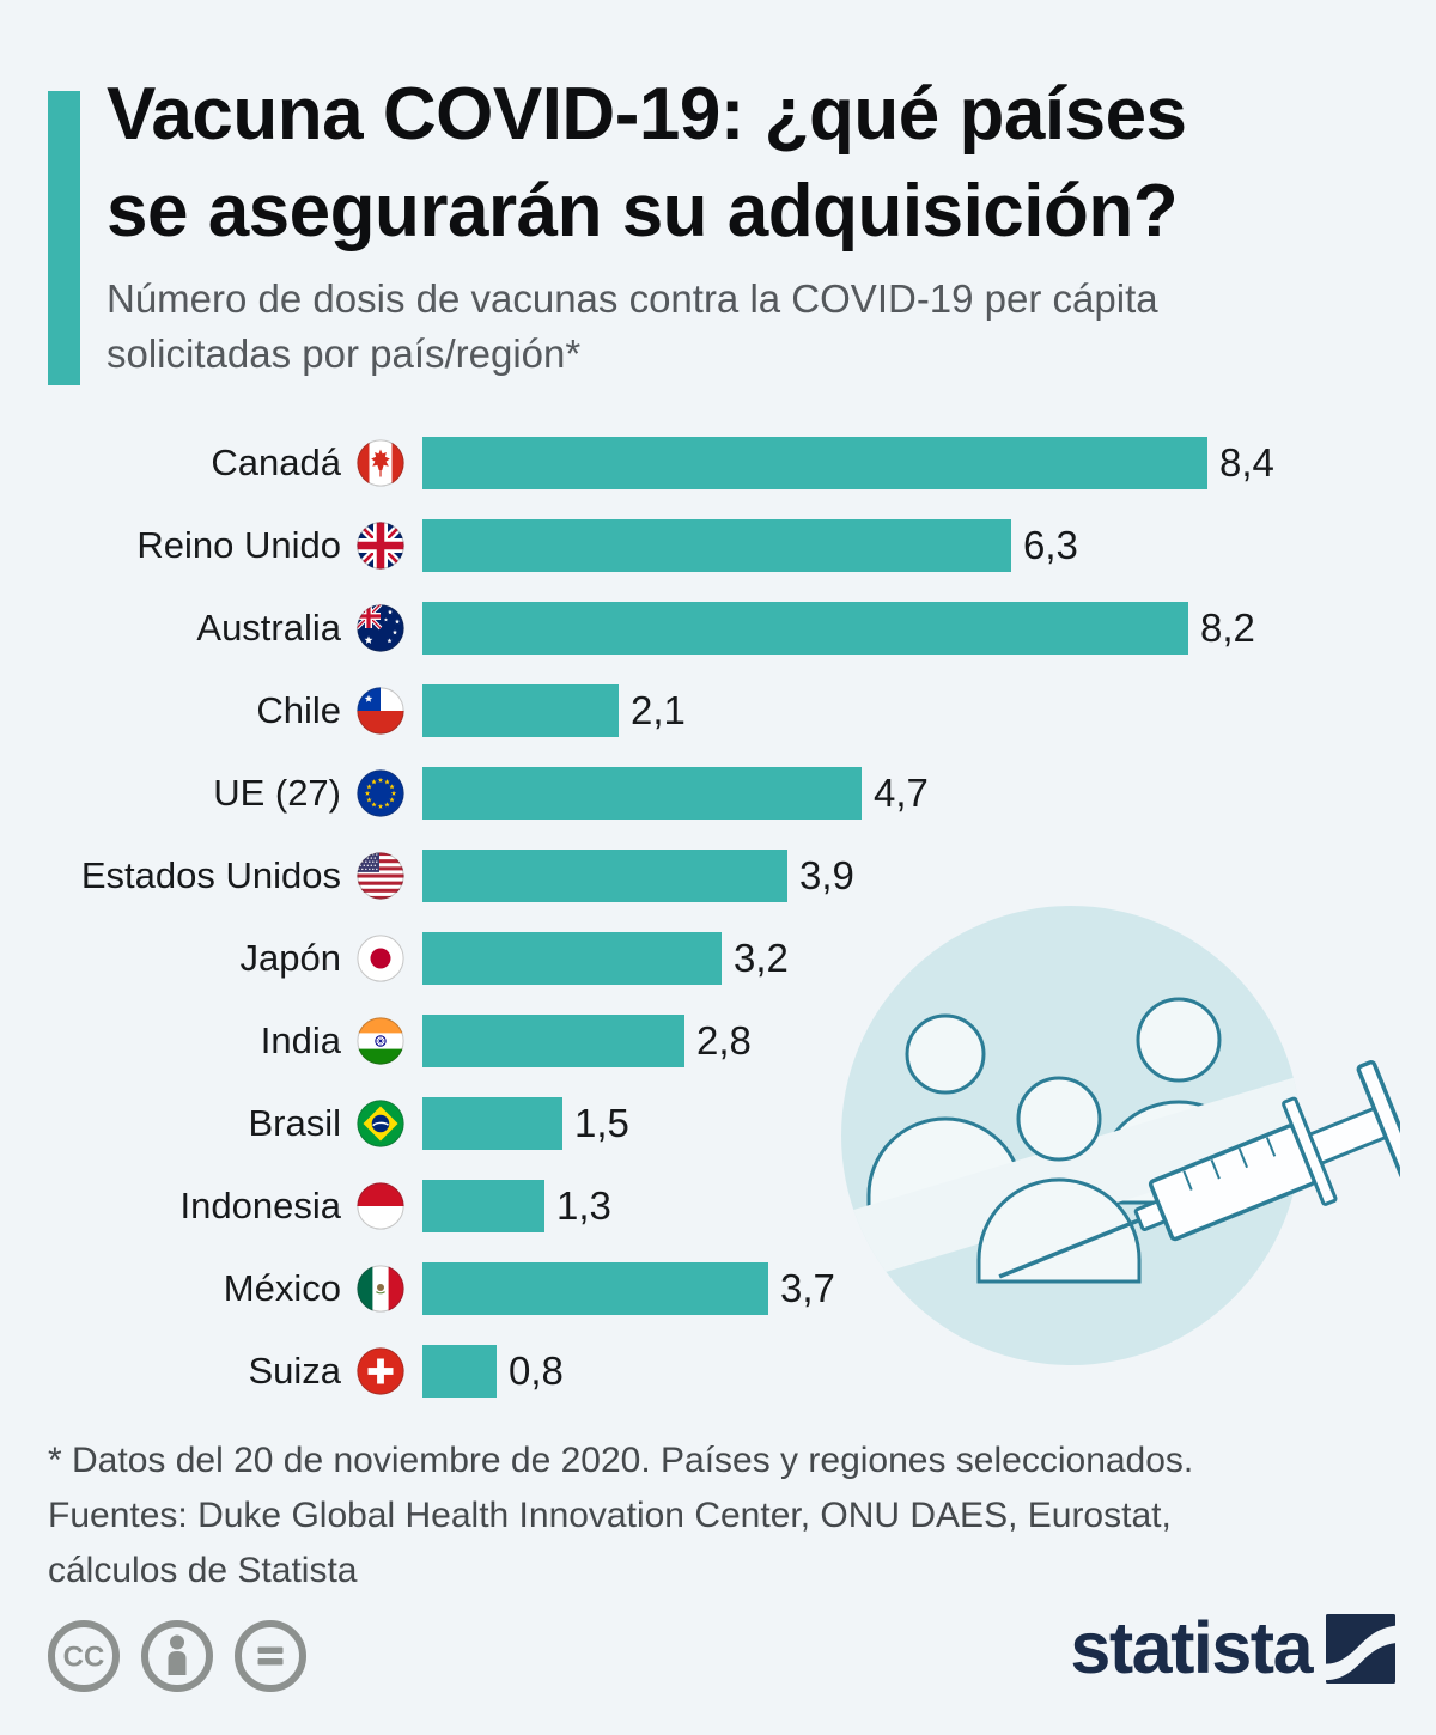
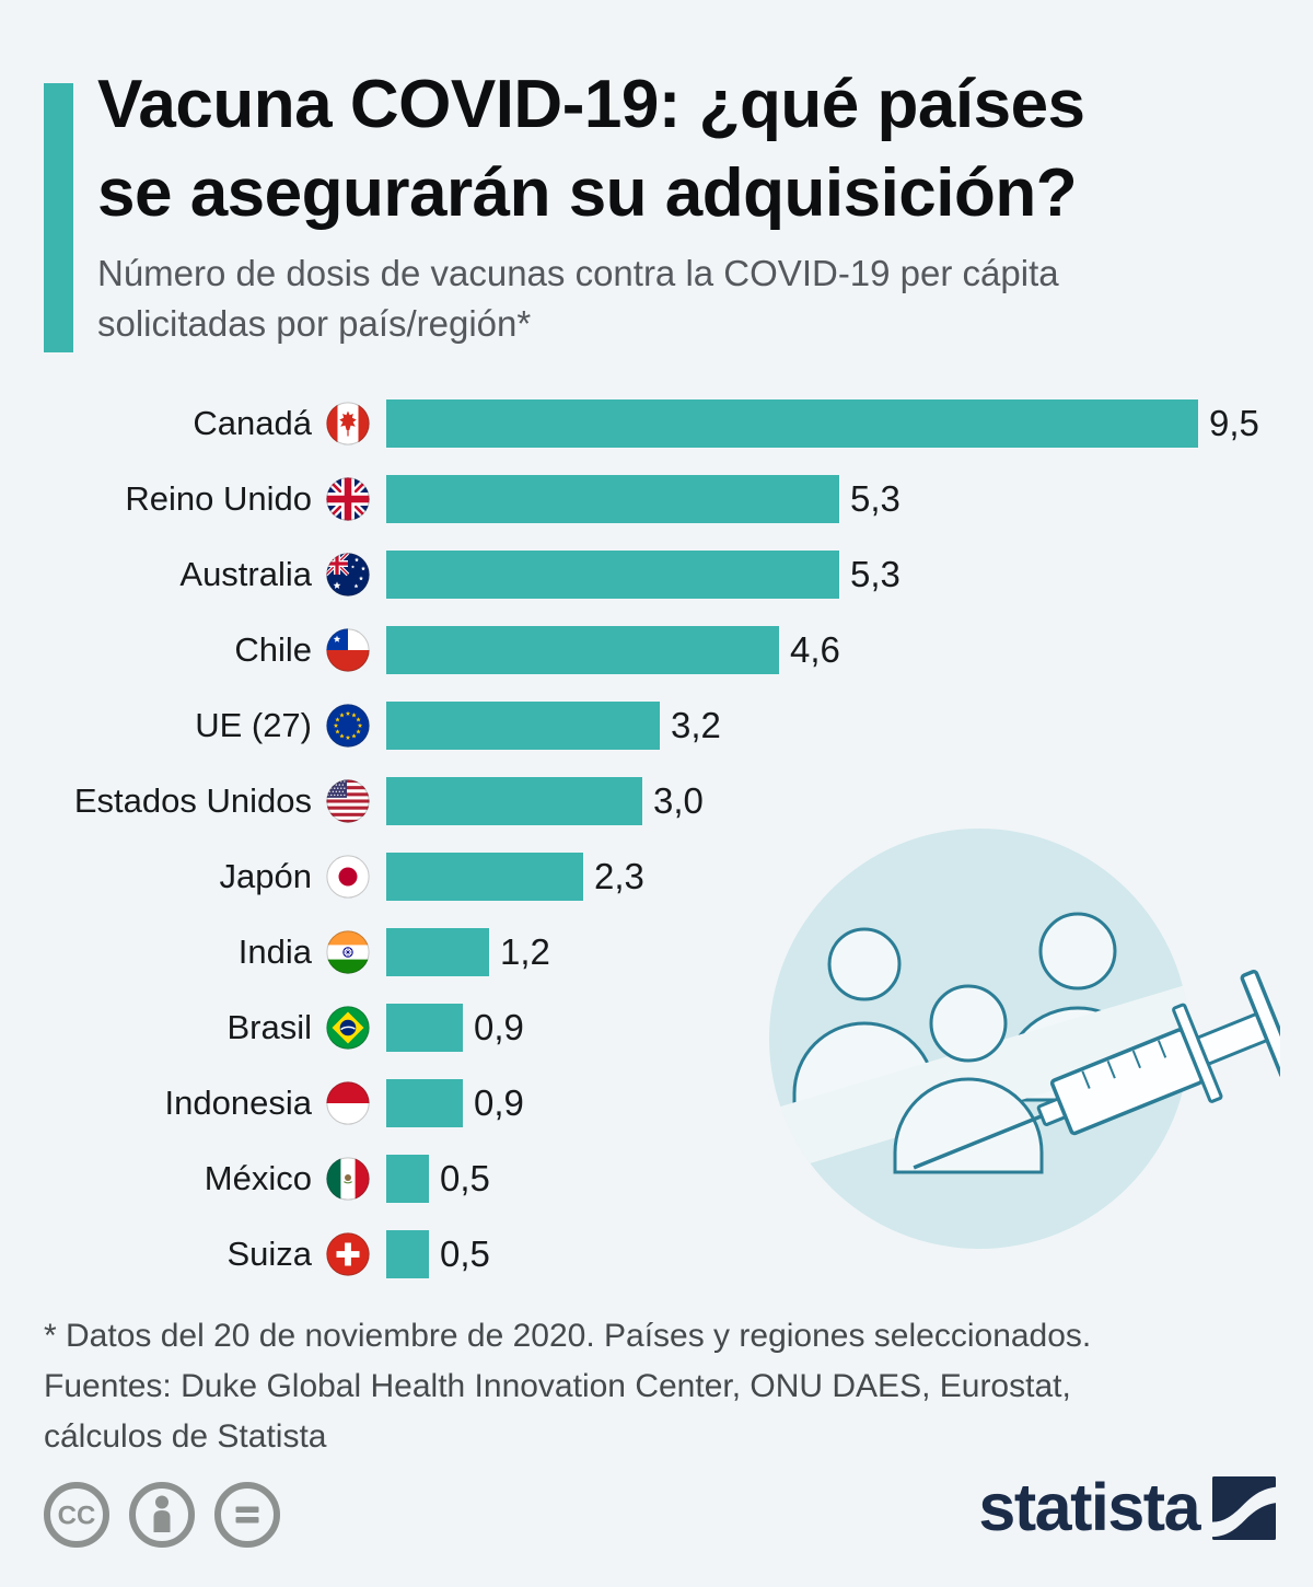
Canadá: 8,4 -> 9,5
Reino Unido: 6,3 -> 5,3
Australia: 8,2 -> 5,3
Chile: 2,1 -> 4,6
UE (27): 4,7 -> 3,2
Estados Unidos: 3,9 -> 3,0
Japón: 3,2 -> 2,3
India: 2,8 -> 1,2
Brasil: 1,5 -> 0,9
Indonesia: 1,3 -> 0,9
México: 3,7 -> 0,5
Suiza: 0,8 -> 0,5
